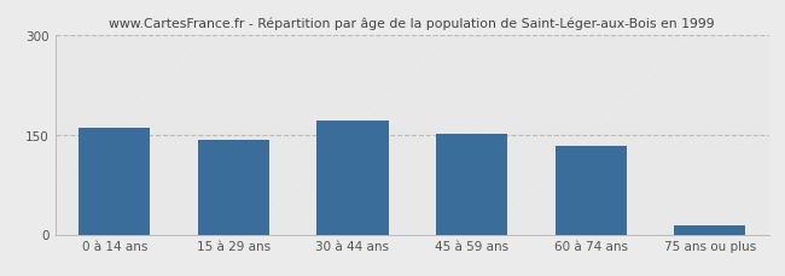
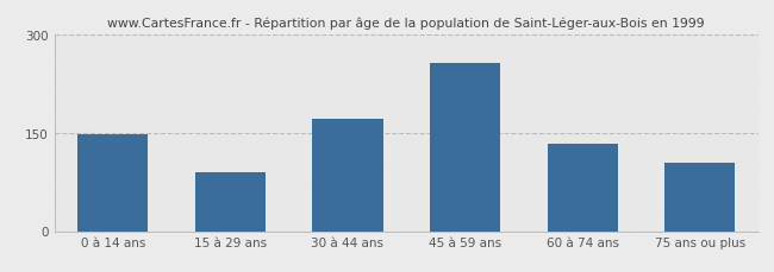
0 à 14 ans: 160 -> 148
15 à 29 ans: 143 -> 90
45 à 59 ans: 152 -> 256
75 ans ou plus: 13 -> 104
